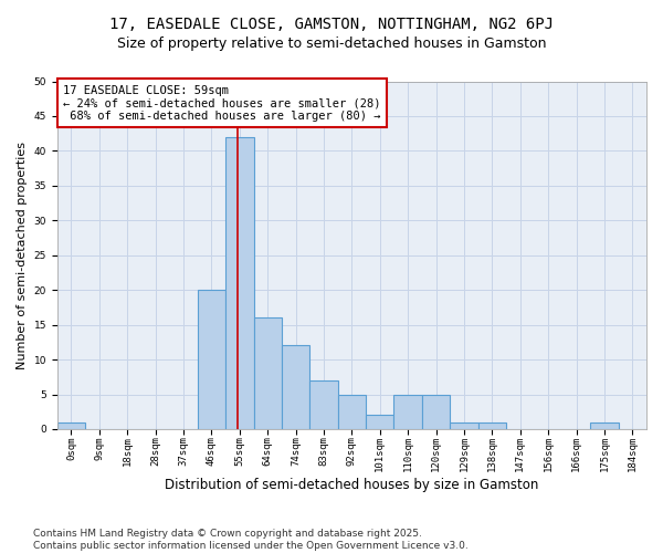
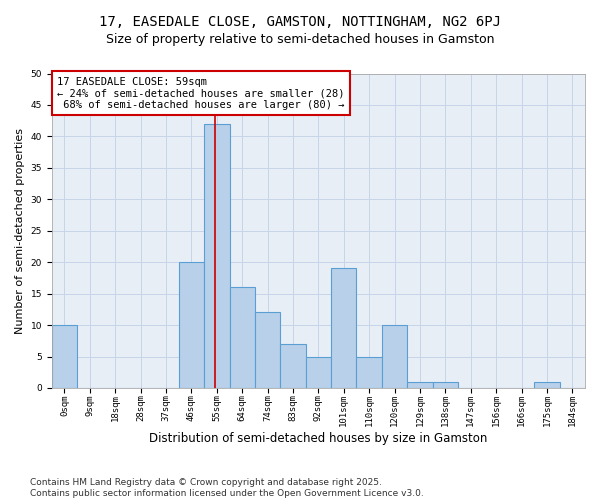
0sqm: 1 -> 10
101sqm: 2 -> 19
120sqm: 5 -> 10
